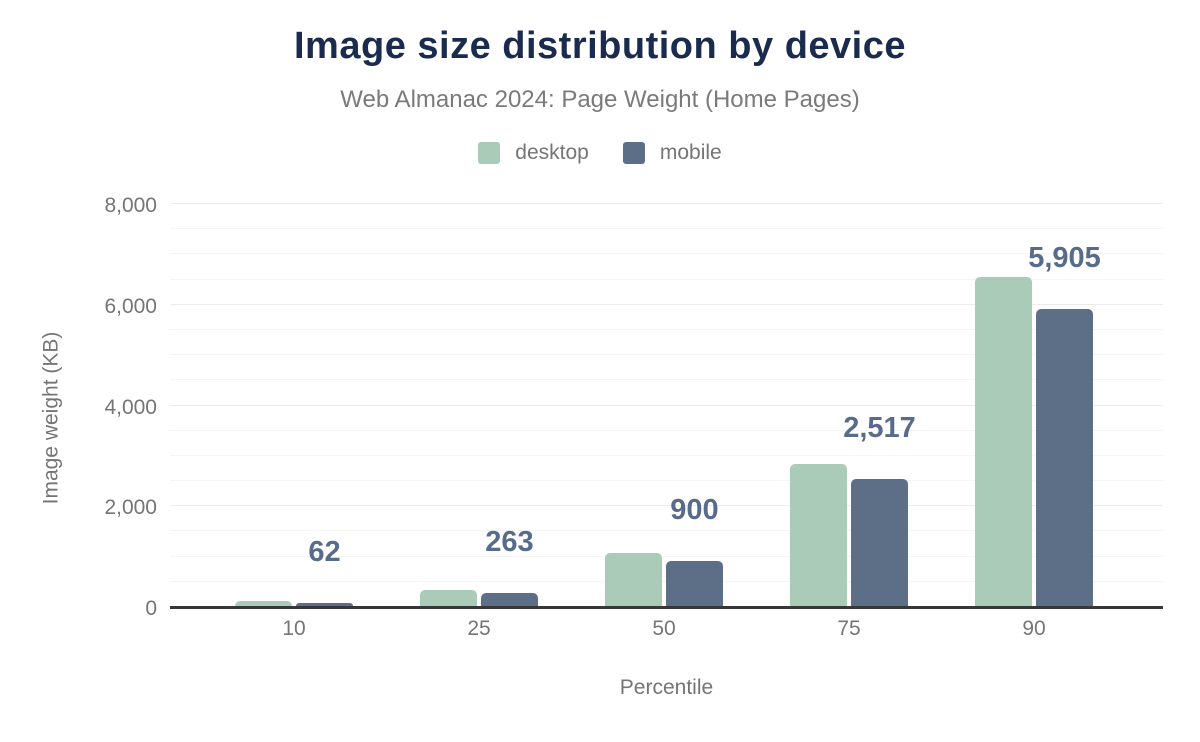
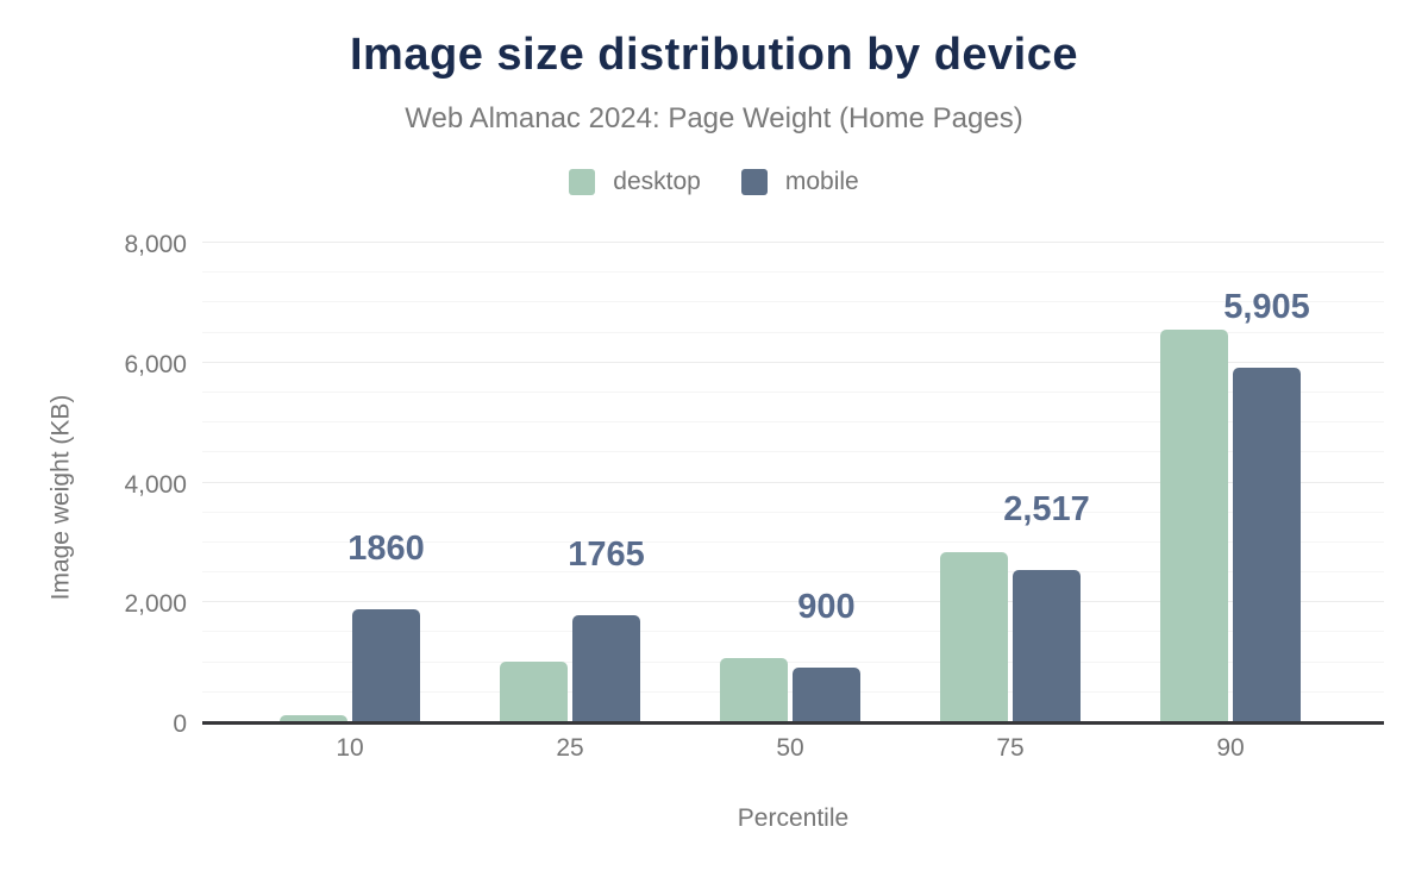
mobile/10: 62 -> 1860
desktop/25: 300 -> 1000
mobile/25: 263 -> 1765
